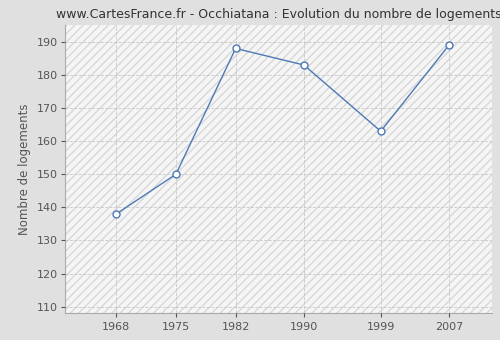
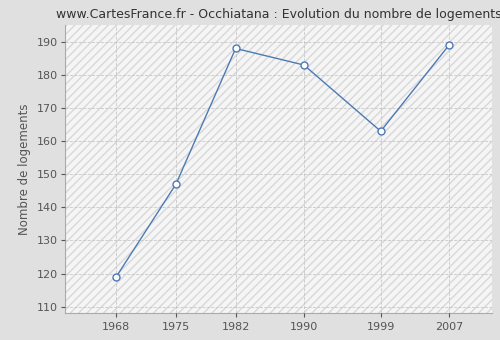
1968: 138 -> 119
1975: 150 -> 147
